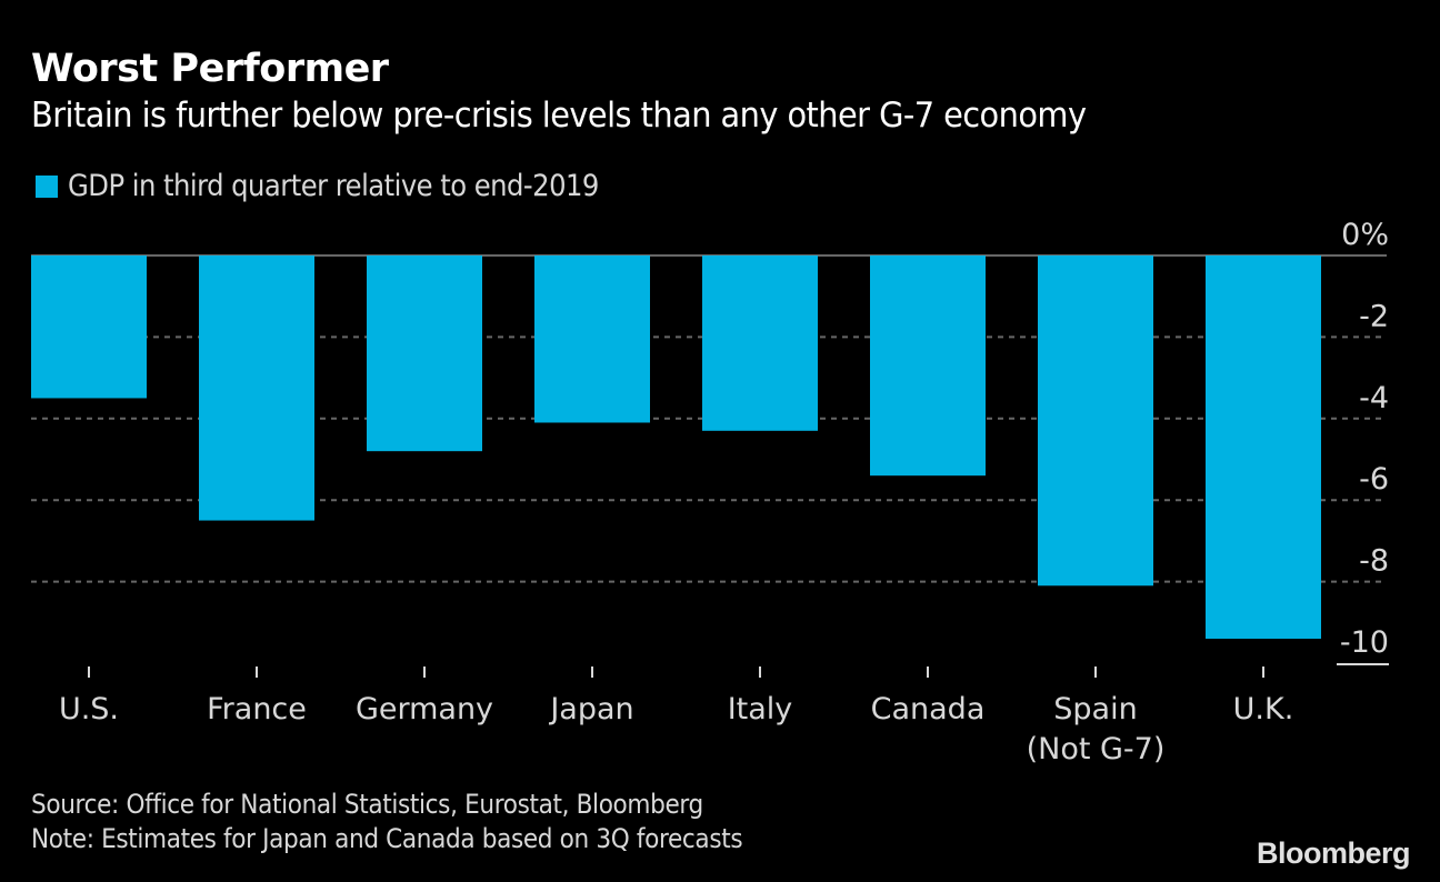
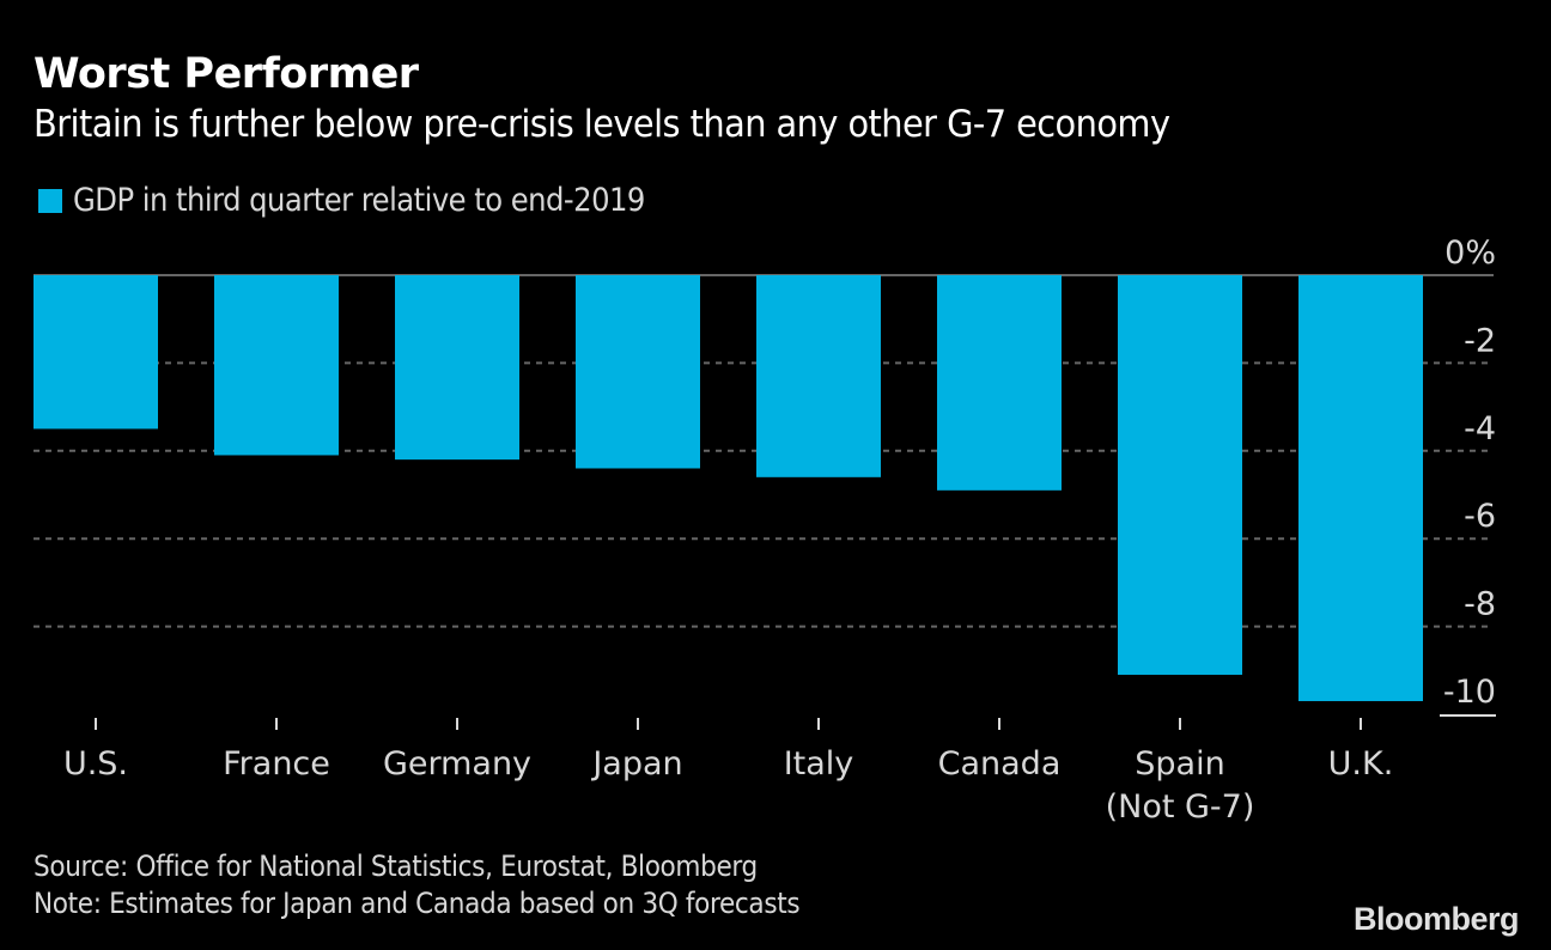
France: -6.5% -> -4.1%
Germany: -4.8% -> -4.2%
Japan: -4.1% -> -4.4%
Italy: -4.3% -> -4.6%
Canada: -5.4% -> -4.9%
Spain (Not G-7): -8.1% -> -9.1%
U.K.: -9.4% -> -9.7%
